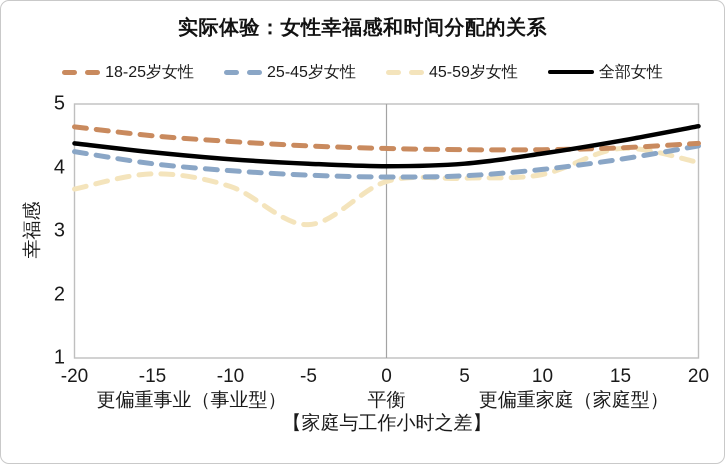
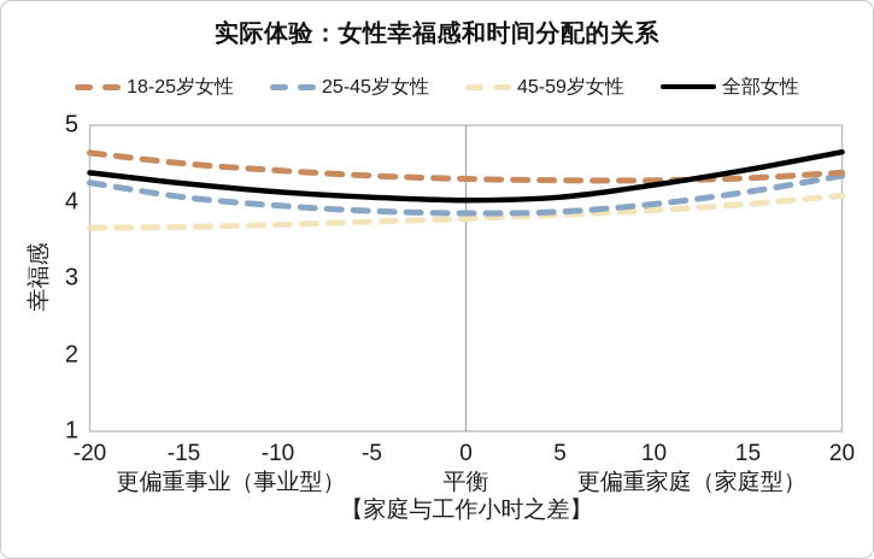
45-59岁女性/-15: 3.9 -> 3.7
45-59岁女性/-5: 3.1 -> 3.7
45-59岁女性/15: 4.3 -> 4.0
